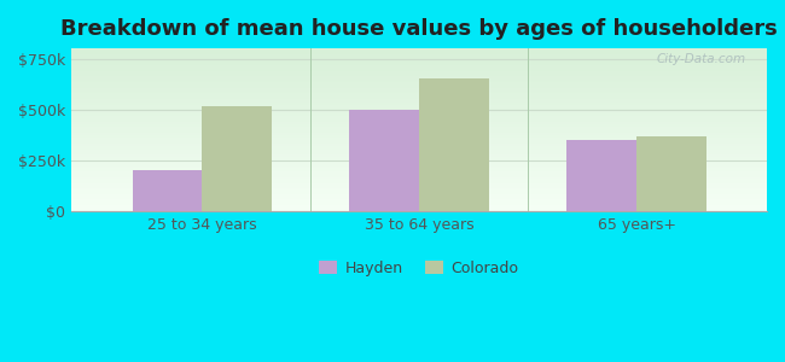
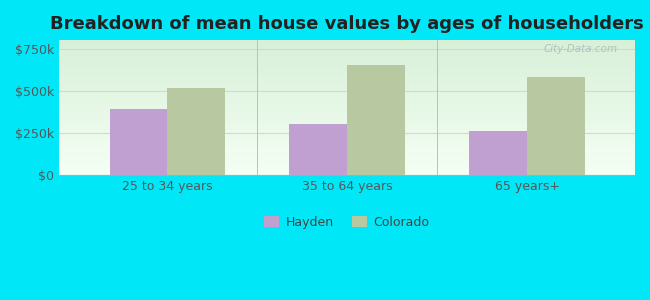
Hayden/25 to 34 years: $200k -> $390k
Hayden/35 to 64 years: $500k -> $300k
Hayden/65 years+: $350k -> $260k
Colorado/65 years+: $370k -> $580k
